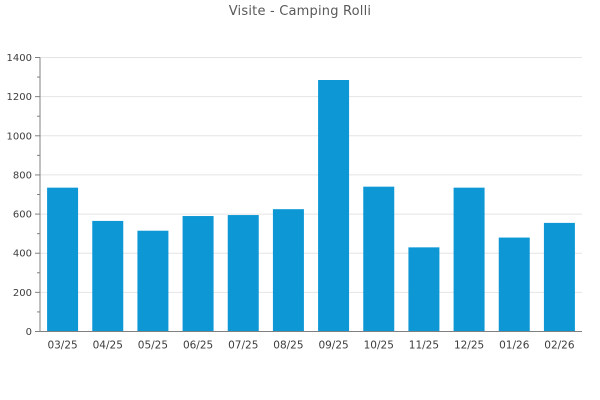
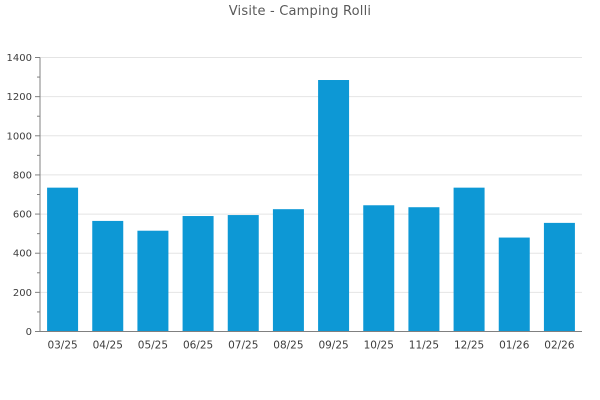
10/25: 740 -> 640
11/25: 430 -> 640
